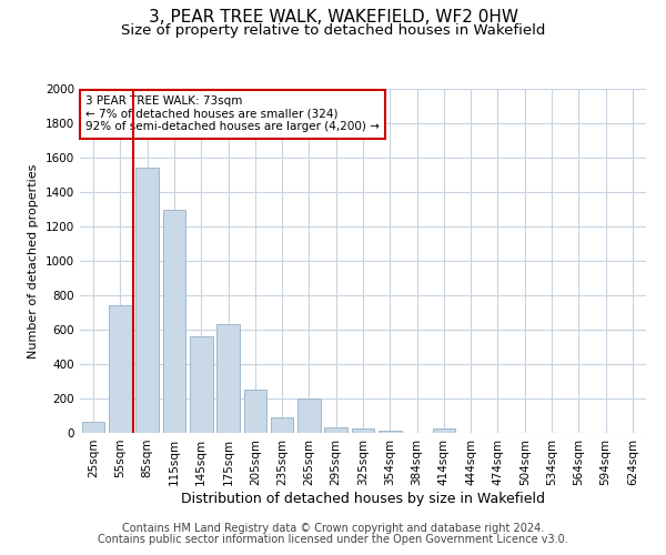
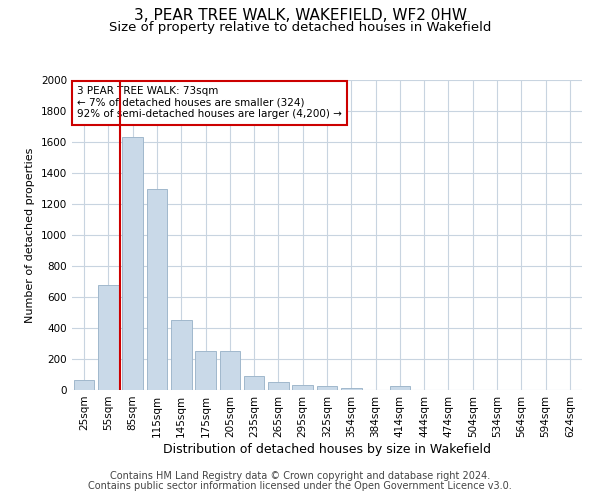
55sqm: 740 -> 680
85sqm: 1540 -> 1630
145sqm: 560 -> 450
175sqm: 630 -> 250
265sqm: 200 -> 50
